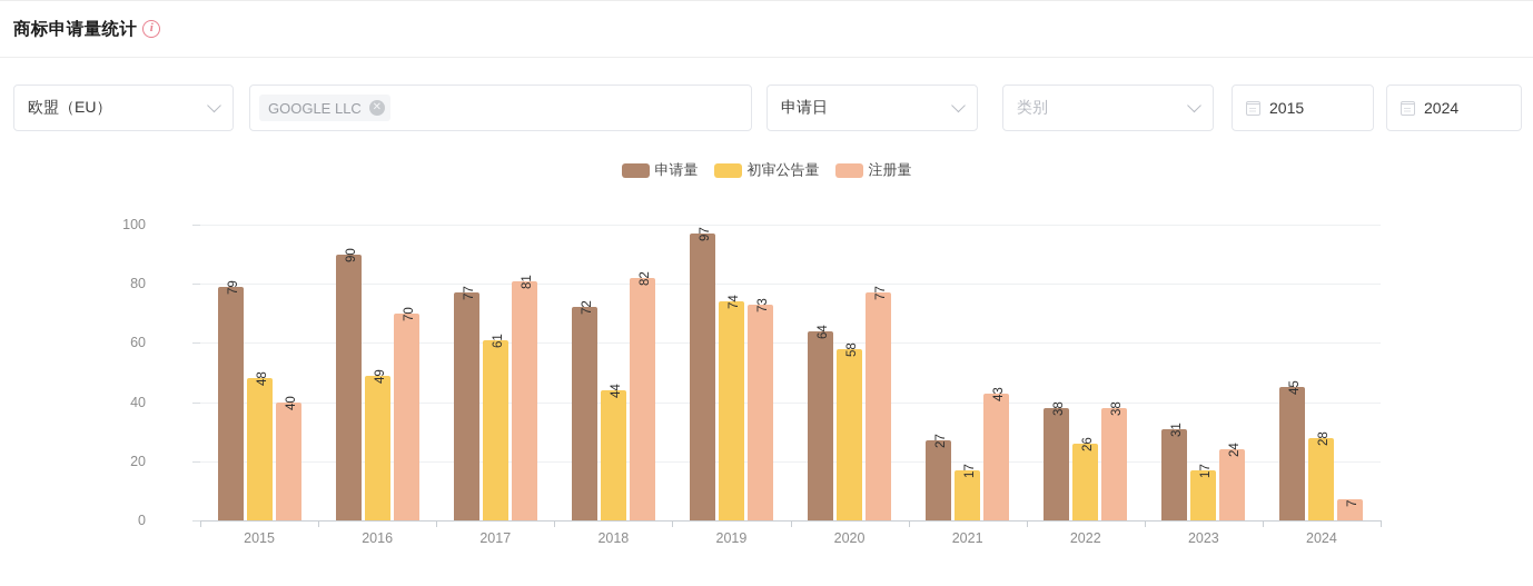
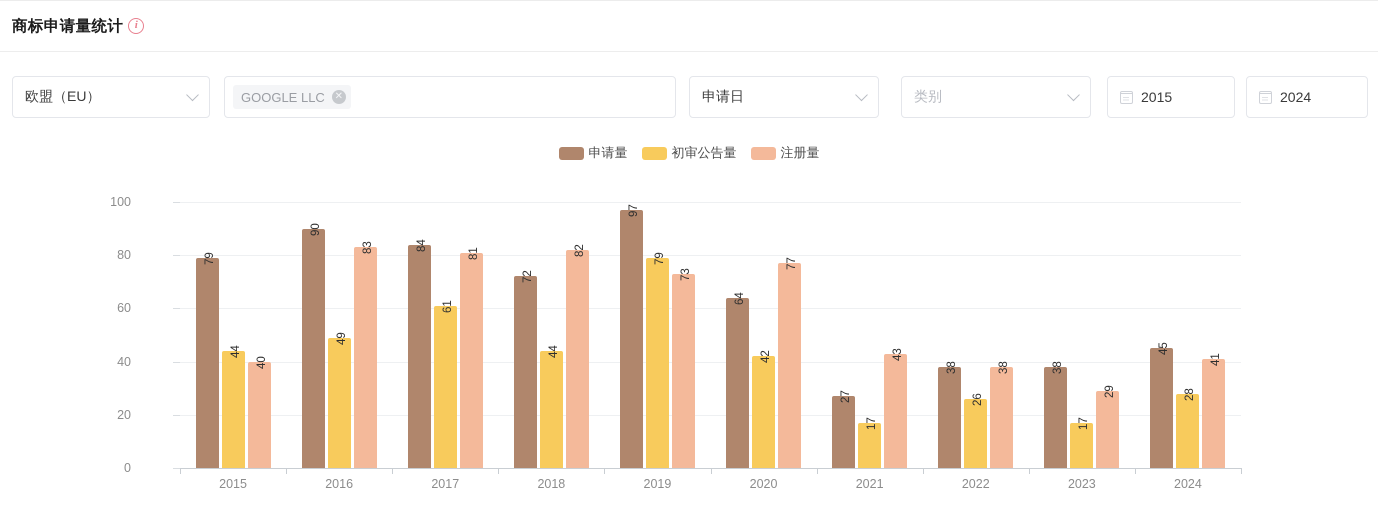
初审公告量/2015: 48 -> 44
注册量/2016: 70 -> 83
申请量/2017: 77 -> 84
初审公告量/2019: 74 -> 79
初审公告量/2020: 58 -> 42
申请量/2023: 31 -> 38
注册量/2023: 24 -> 29
注册量/2024: 7 -> 41
